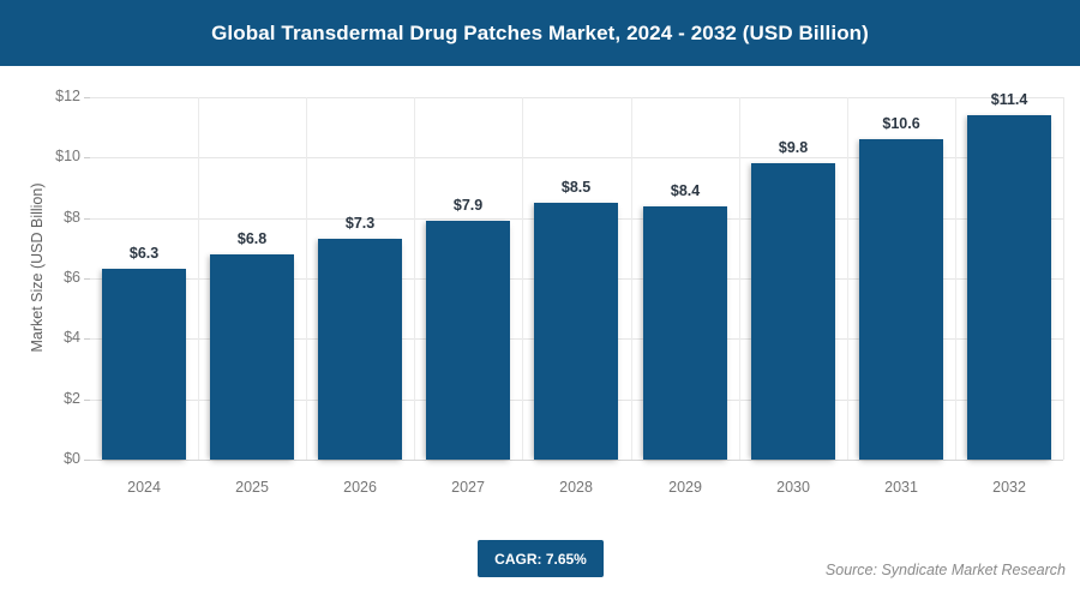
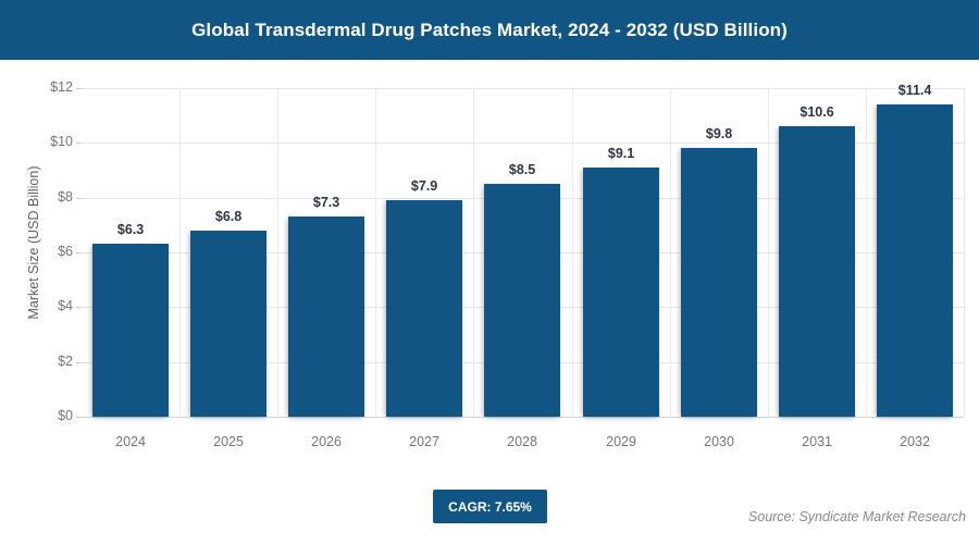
2029: $8.4 -> $9.1
